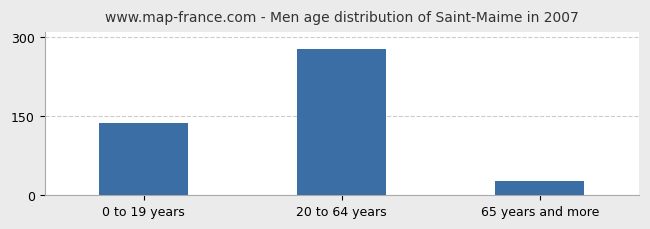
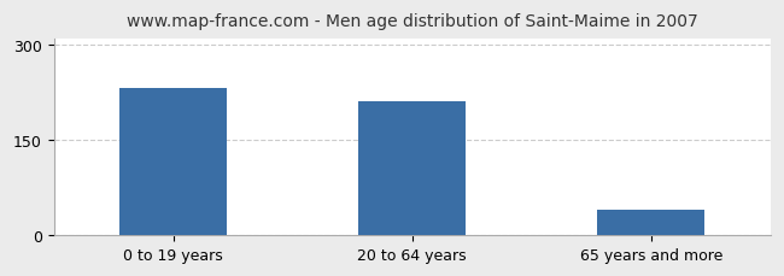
0 to 19 years: 137 -> 232
20 to 64 years: 278 -> 212
65 years and more: 27 -> 40
